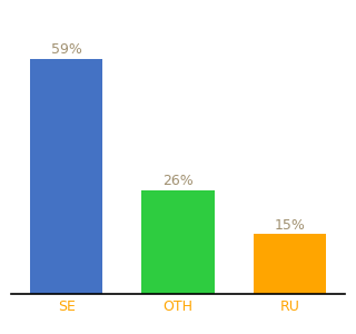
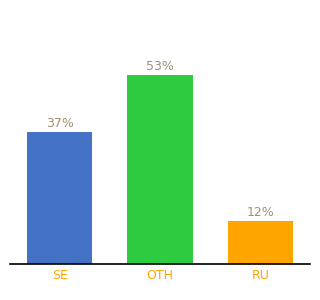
SE: 59% -> 37%
OTH: 26% -> 53%
RU: 15% -> 12%
